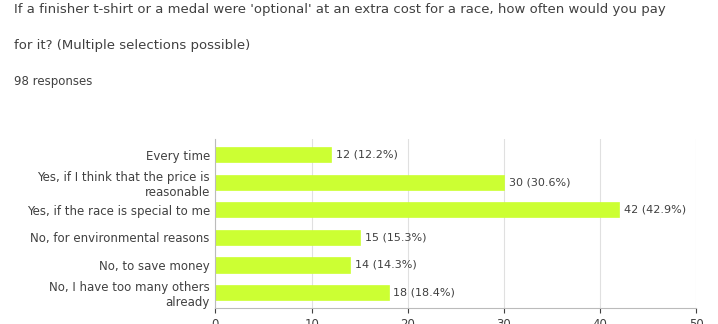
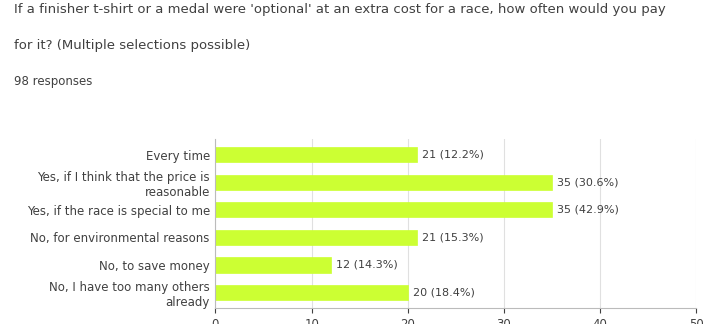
Every time: 12 -> 21
Yes, if I think that the price is reasonable: 30 -> 35
Yes, if the race is special to me: 42 -> 35
No, for environmental reasons: 15 -> 21
No, to save money: 14 -> 12
No, I have too many others already: 18 -> 20
